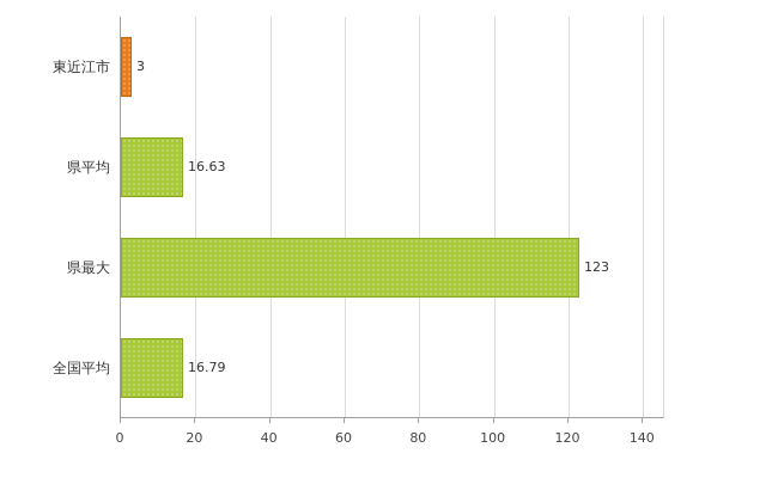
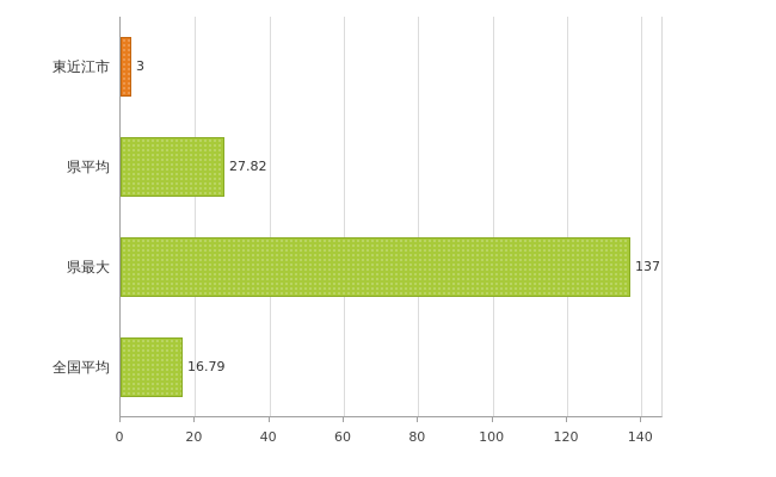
県平均: 16.63 -> 27.82
県最大: 123 -> 137
